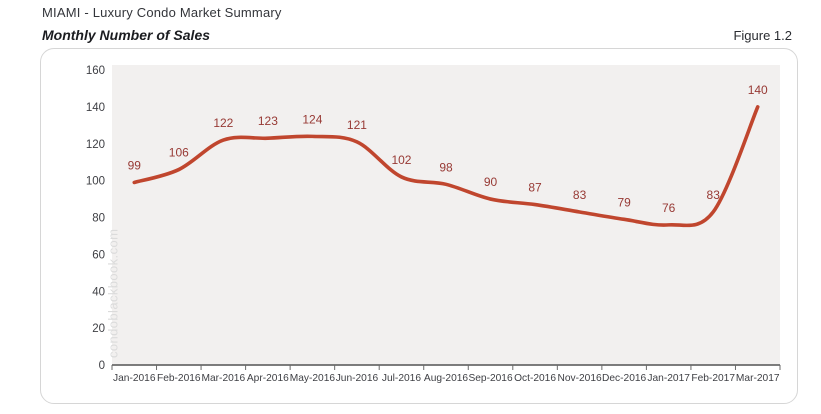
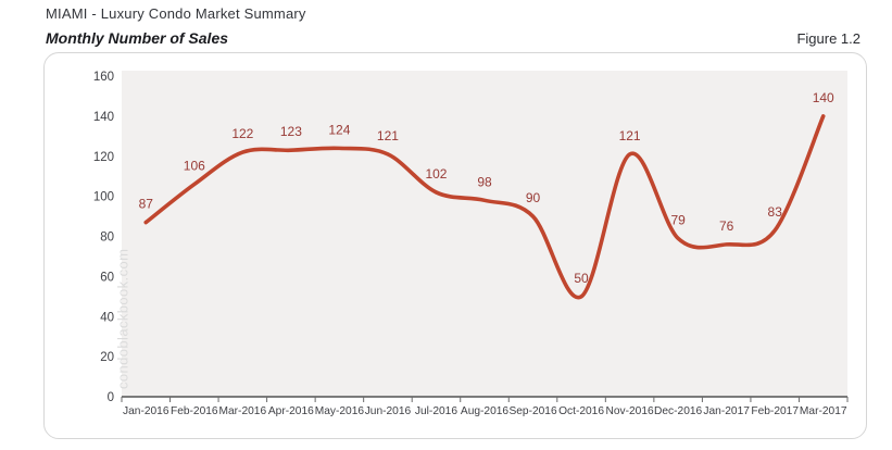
Jan-2016: 99 -> 87
Oct-2016: 87 -> 50
Nov-2016: 83 -> 121
